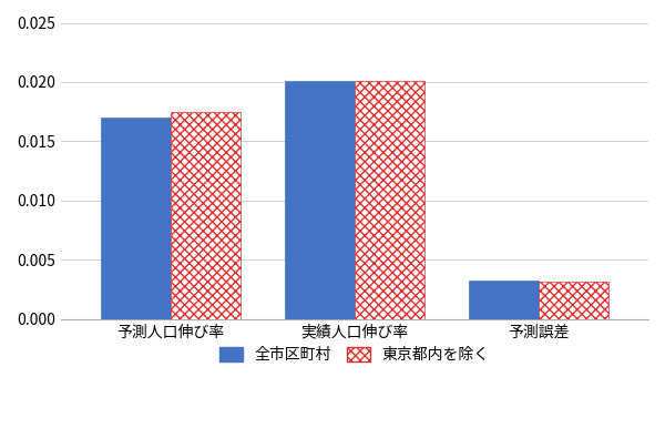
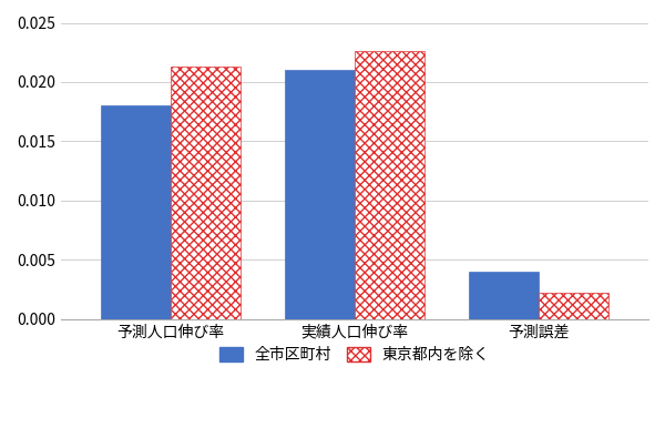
全市区町村/予測人口伸び率: 0.0170 -> 0.0180
東京都内を除く/予測人口伸び率: 0.0175 -> 0.0213
全市区町村/実績人口伸び率: 0.0201 -> 0.0210
東京都内を除く/実績人口伸び率: 0.0201 -> 0.0226
全市区町村/予測誤差: 0.0032 -> 0.0040
東京都内を除く/予測誤差: 0.0032 -> 0.0022
